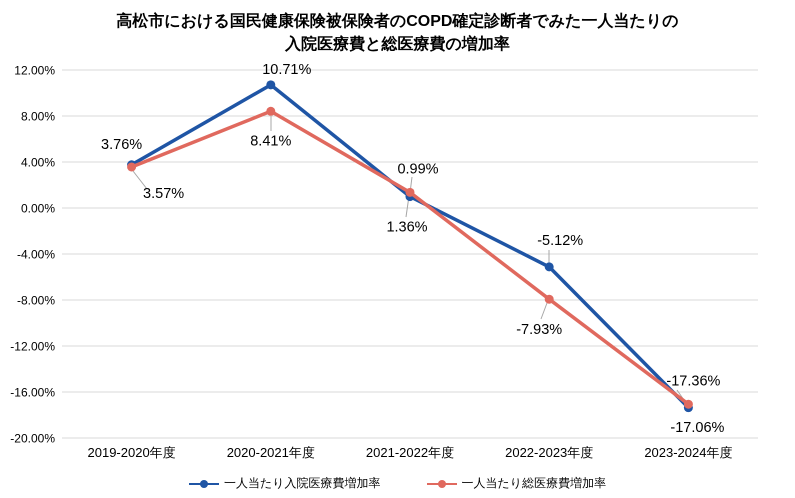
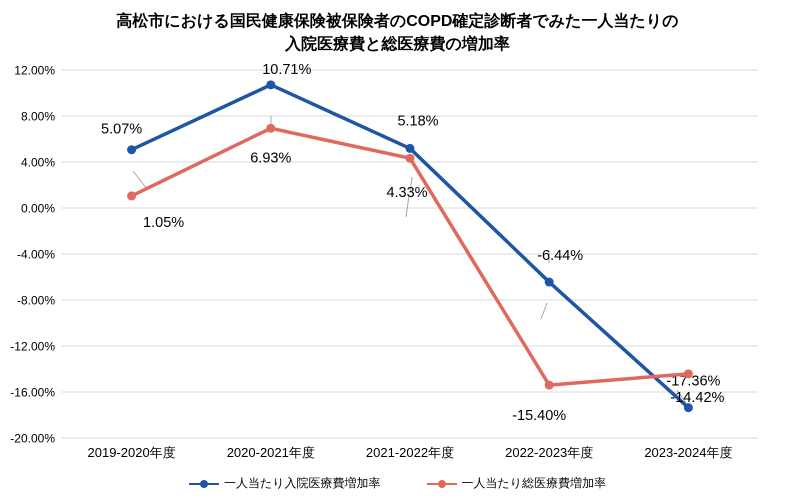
一人当たり入院医療費増加率/2019-2020年度: 3.76% -> 5.07%
一人当たり総医療費増加率/2019-2020年度: 3.57% -> 1.05%
一人当たり総医療費増加率/2020-2021年度: 8.41% -> 6.93%
一人当たり入院医療費増加率/2021-2022年度: 0.99% -> 5.18%
一人当たり総医療費増加率/2021-2022年度: 1.36% -> 4.33%
一人当たり入院医療費増加率/2022-2023年度: -5.12% -> -6.44%
一人当たり総医療費増加率/2022-2023年度: -7.93% -> -15.40%
一人当たり総医療費増加率/2023-2024年度: -17.06% -> -14.42%
